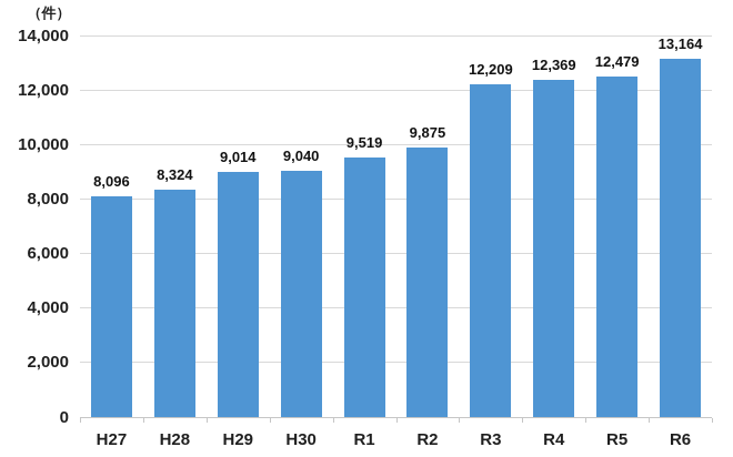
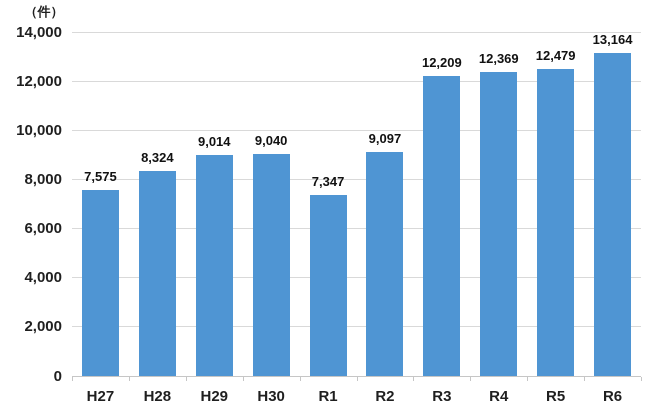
H27: 8,096 -> 7,575
R1: 9,519 -> 7,347
R2: 9,875 -> 9,097
